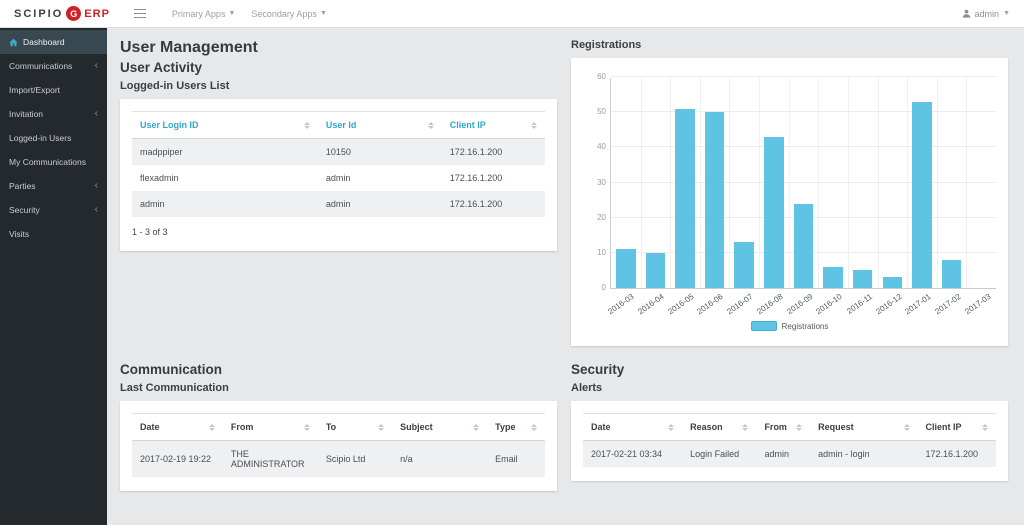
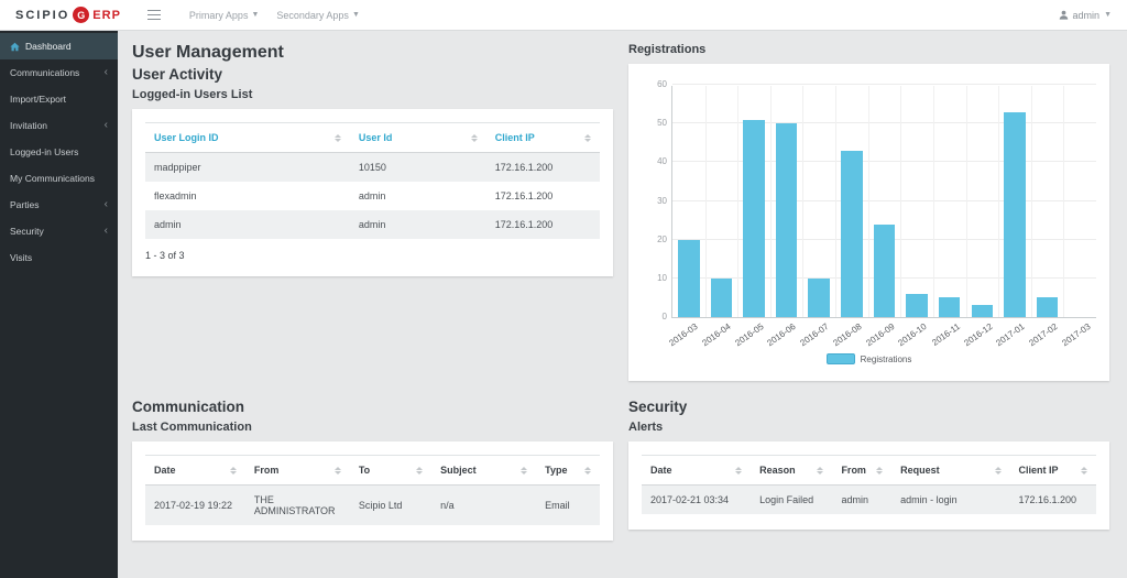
2016-03: 11 -> 20
2016-07: 13 -> 10
2017-02: 8 -> 5
